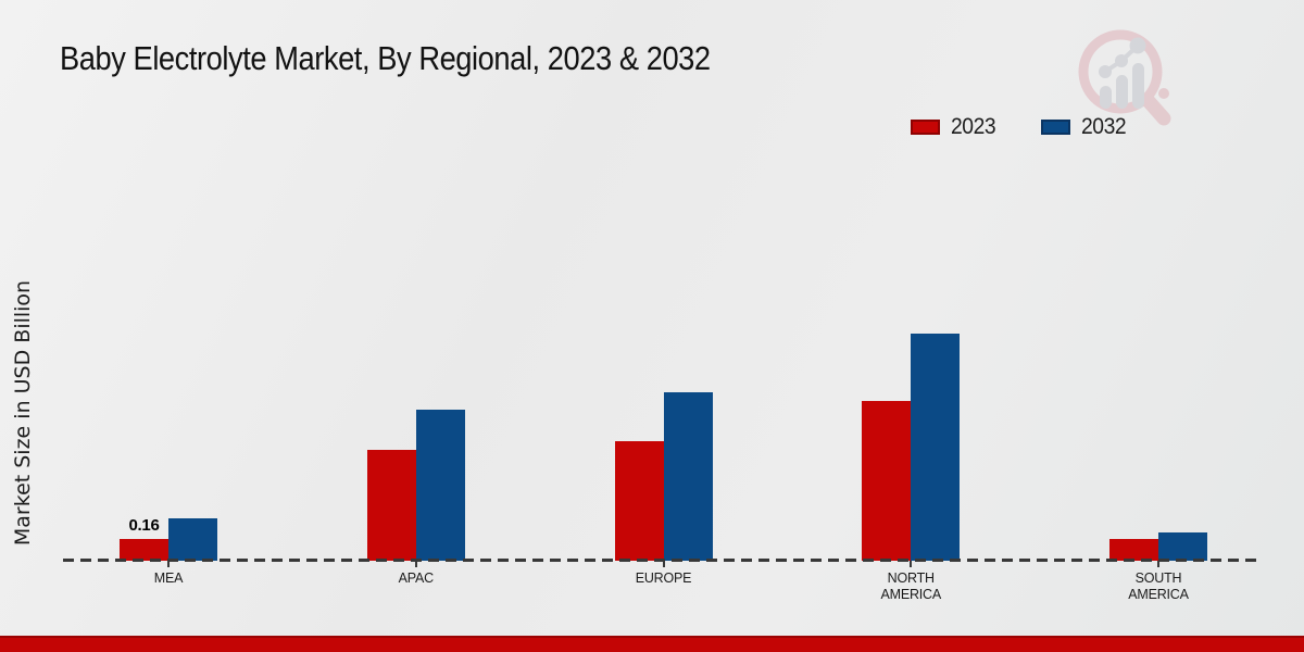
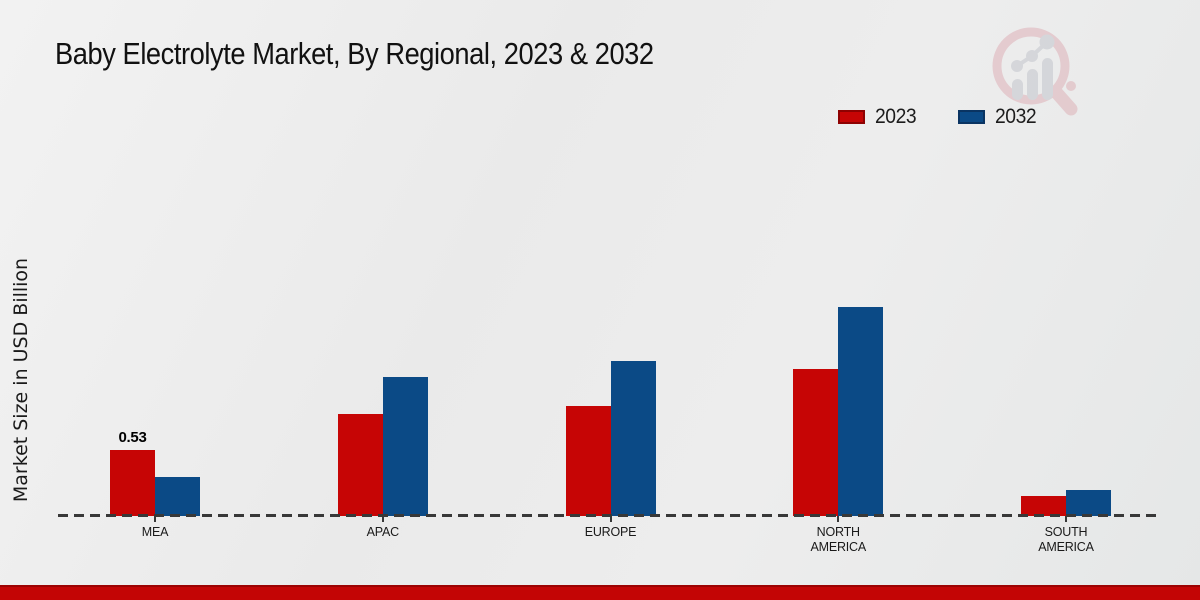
2023/MEA: 0.16 -> 0.53
